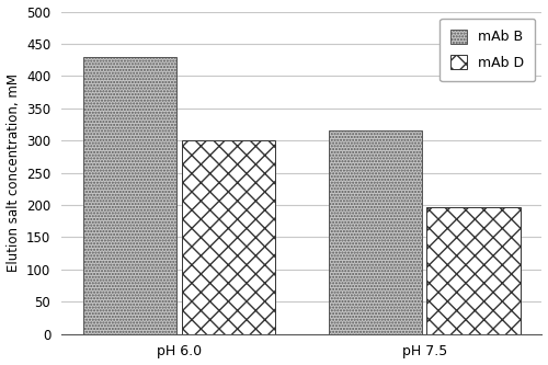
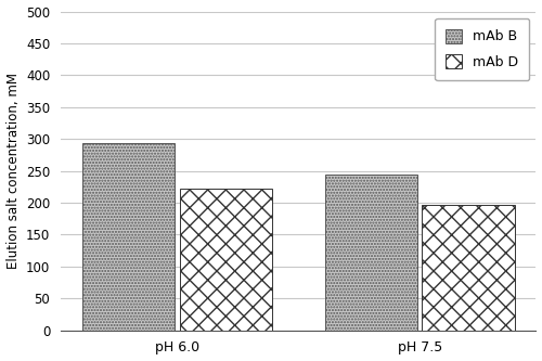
mAb B/pH 6.0: 430 -> 294
mAb D/pH 6.0: 300 -> 222
mAb B/pH 7.5: 315 -> 244
